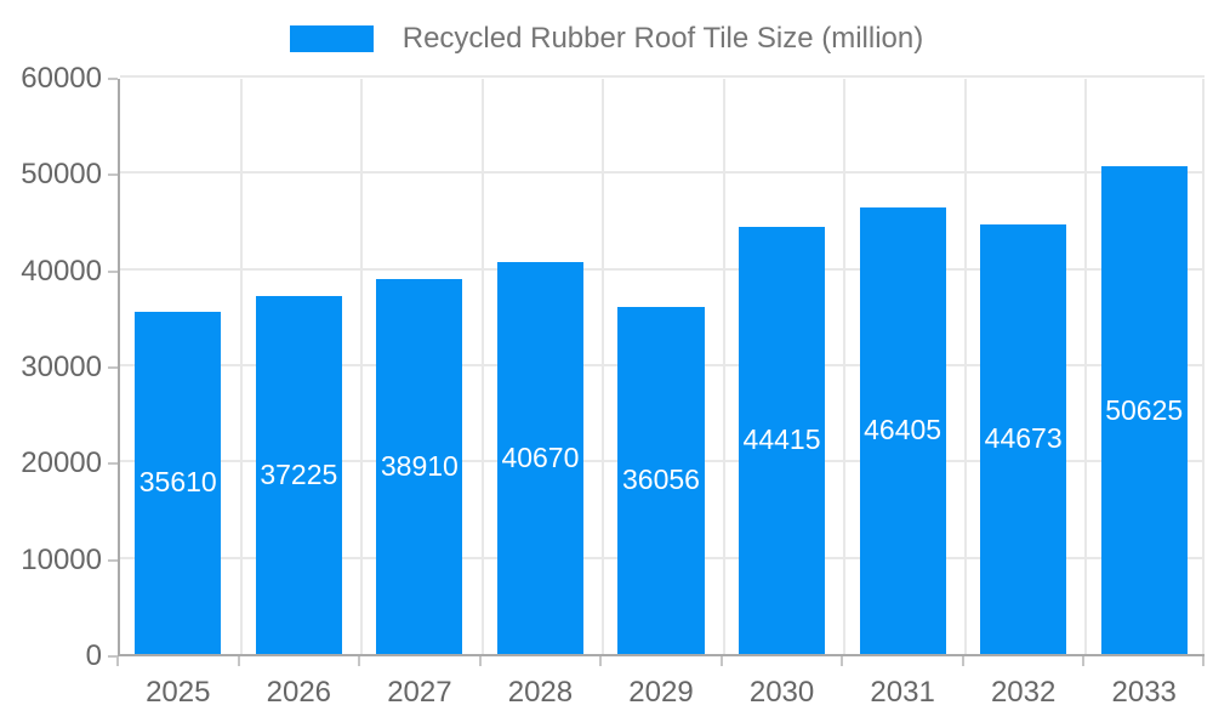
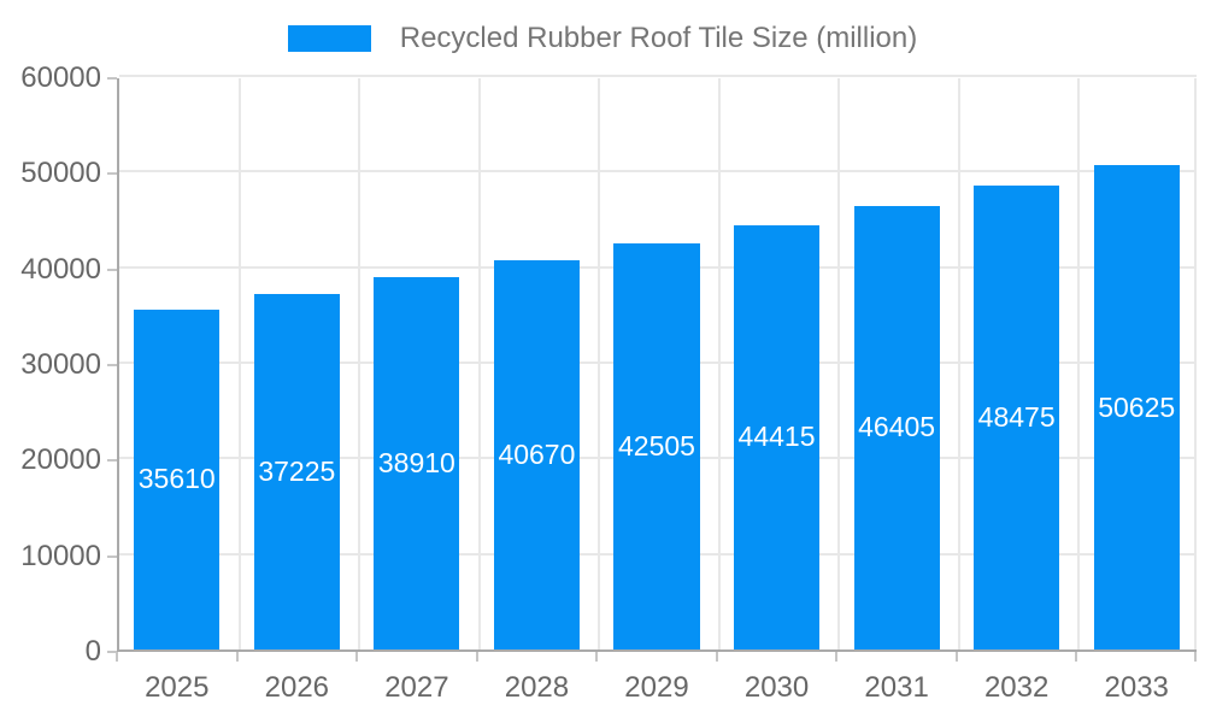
2029: 36056 -> 42505
2032: 44673 -> 48475
